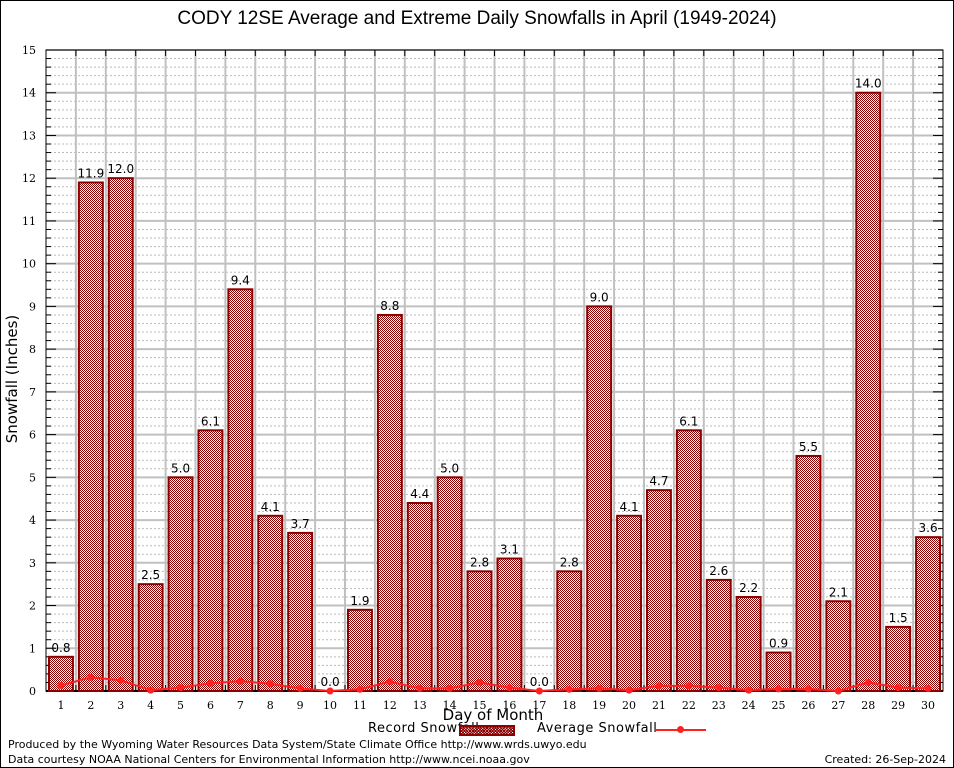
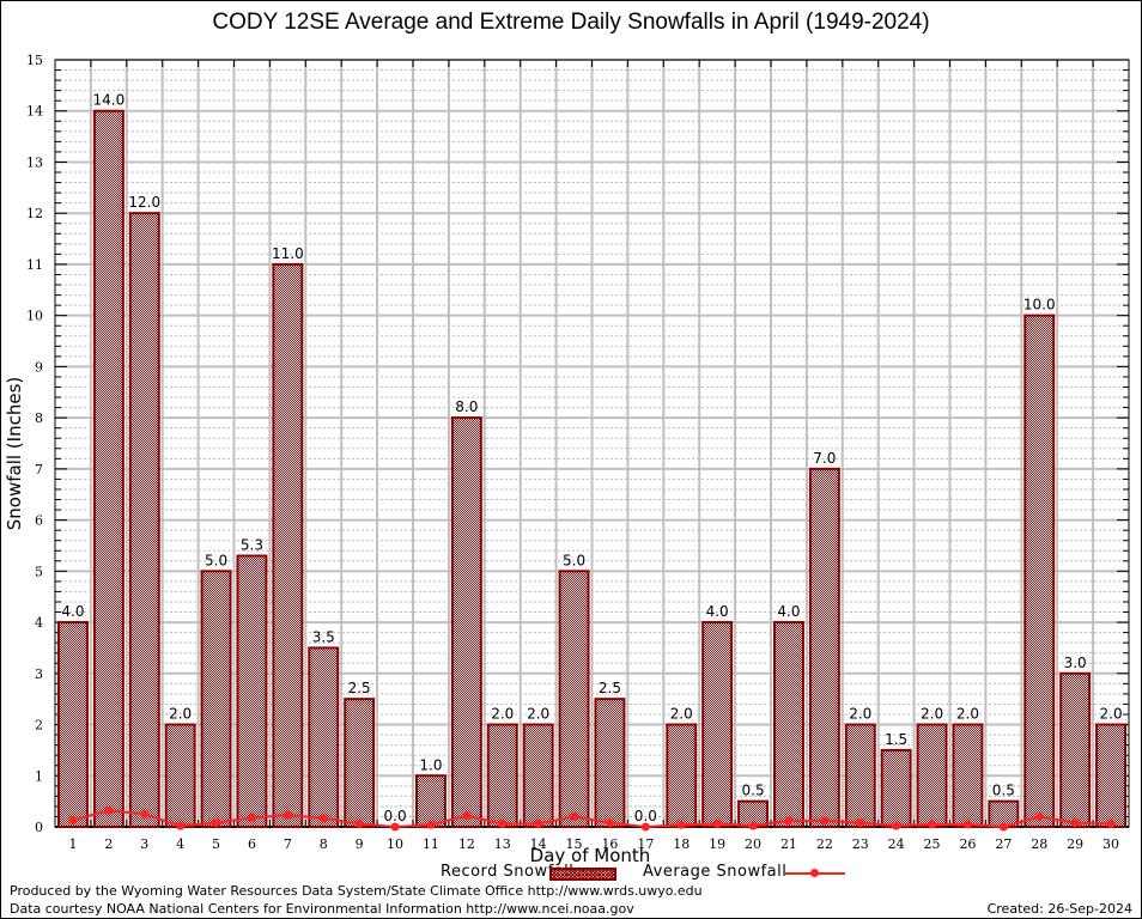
Record Snowfall/1: 0.8 -> 4.0
Record Snowfall/2: 11.9 -> 14.0
Record Snowfall/4: 2.5 -> 2.0
Record Snowfall/6: 6.1 -> 5.3
Record Snowfall/7: 9.4 -> 11.0
Record Snowfall/8: 4.1 -> 3.5
Record Snowfall/9: 3.7 -> 2.5
Record Snowfall/11: 1.9 -> 1.0
Record Snowfall/12: 8.8 -> 8.0
Record Snowfall/13: 4.4 -> 2.0
Record Snowfall/14: 5.0 -> 2.0
Record Snowfall/15: 2.8 -> 5.0
Record Snowfall/16: 3.1 -> 2.5
Record Snowfall/18: 2.8 -> 2.0
Record Snowfall/19: 9.0 -> 4.0
Record Snowfall/20: 4.1 -> 0.5
Record Snowfall/21: 4.7 -> 4.0
Record Snowfall/22: 6.1 -> 7.0
Record Snowfall/23: 2.6 -> 2.0
Record Snowfall/24: 2.2 -> 1.5
Record Snowfall/25: 0.9 -> 2.0
Record Snowfall/26: 5.5 -> 2.0
Record Snowfall/27: 2.1 -> 0.5
Record Snowfall/28: 14.0 -> 10.0
Record Snowfall/29: 1.5 -> 3.0
Record Snowfall/30: 3.6 -> 2.0
